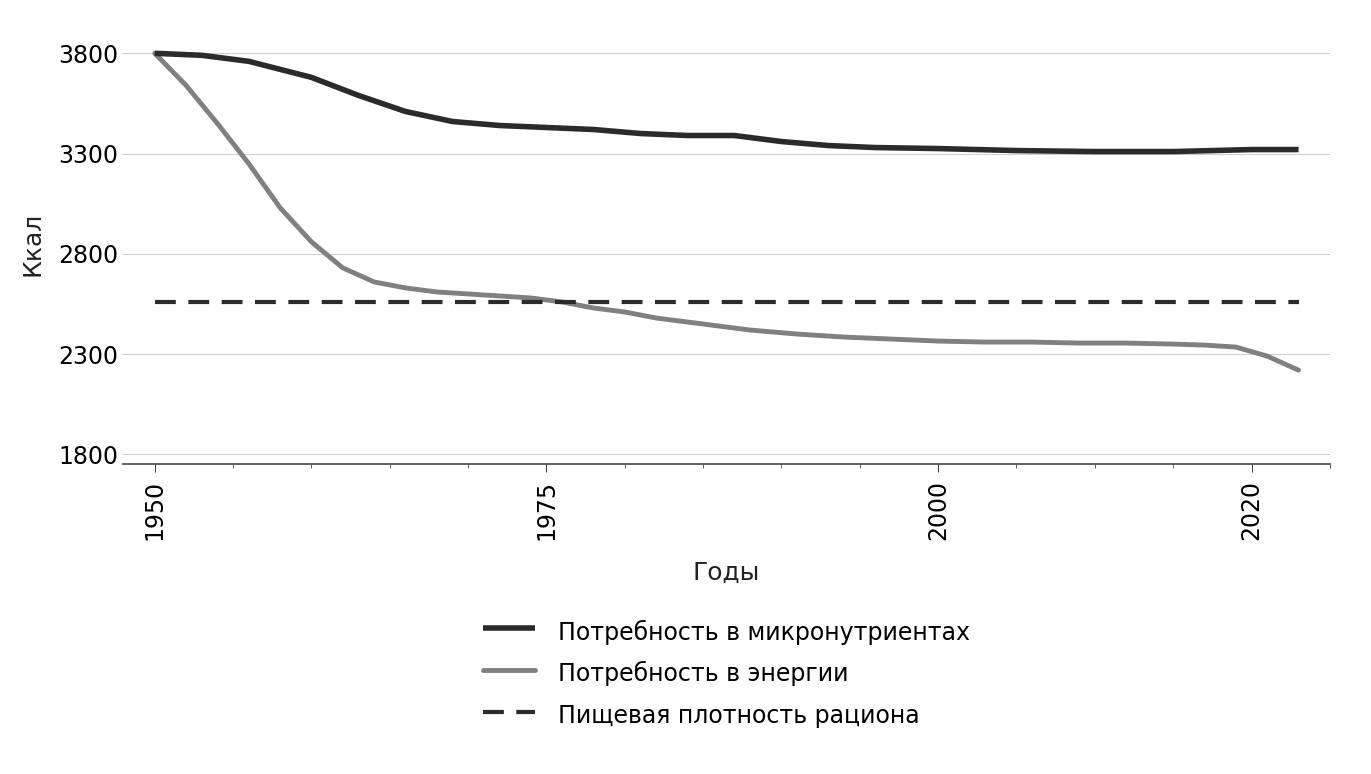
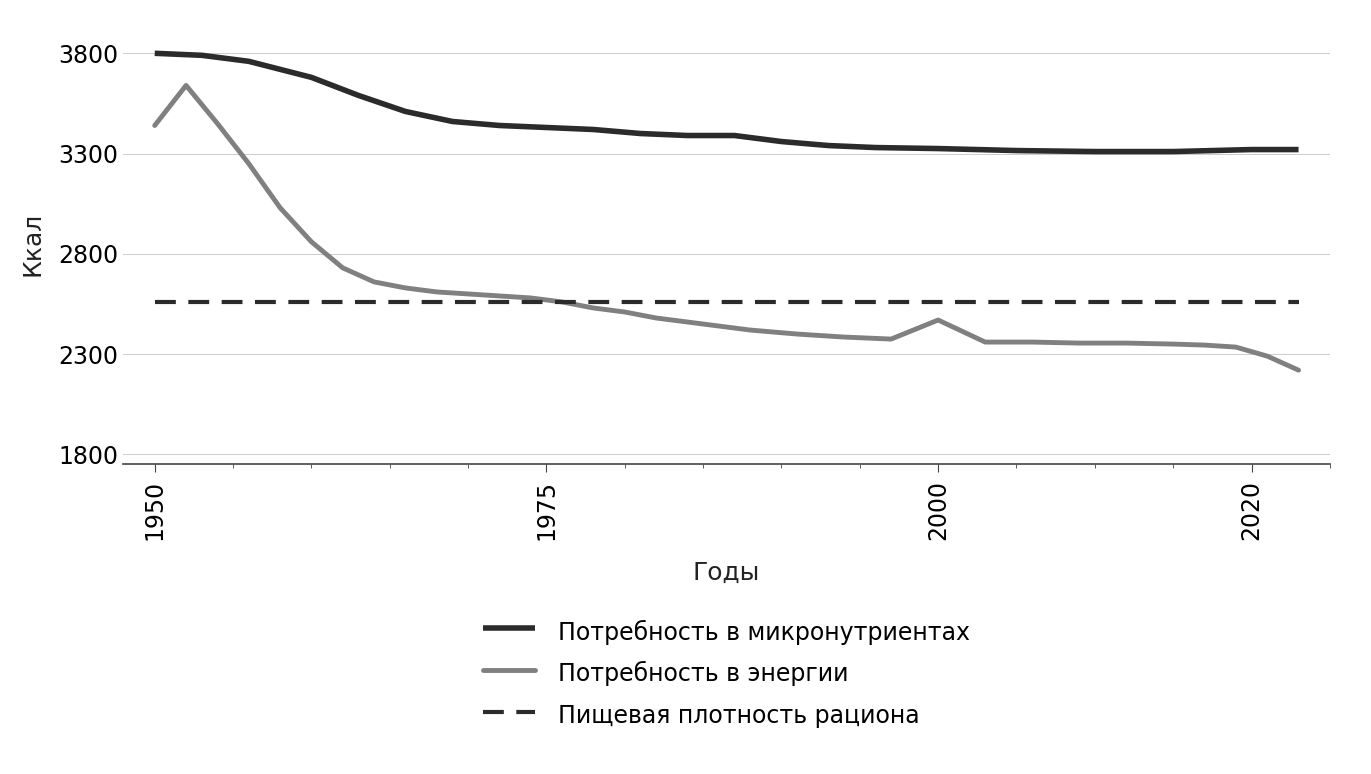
Потребность в энергии/1950: 3800 -> 3440
Потребность в энергии/2000: 2365 -> 2470
